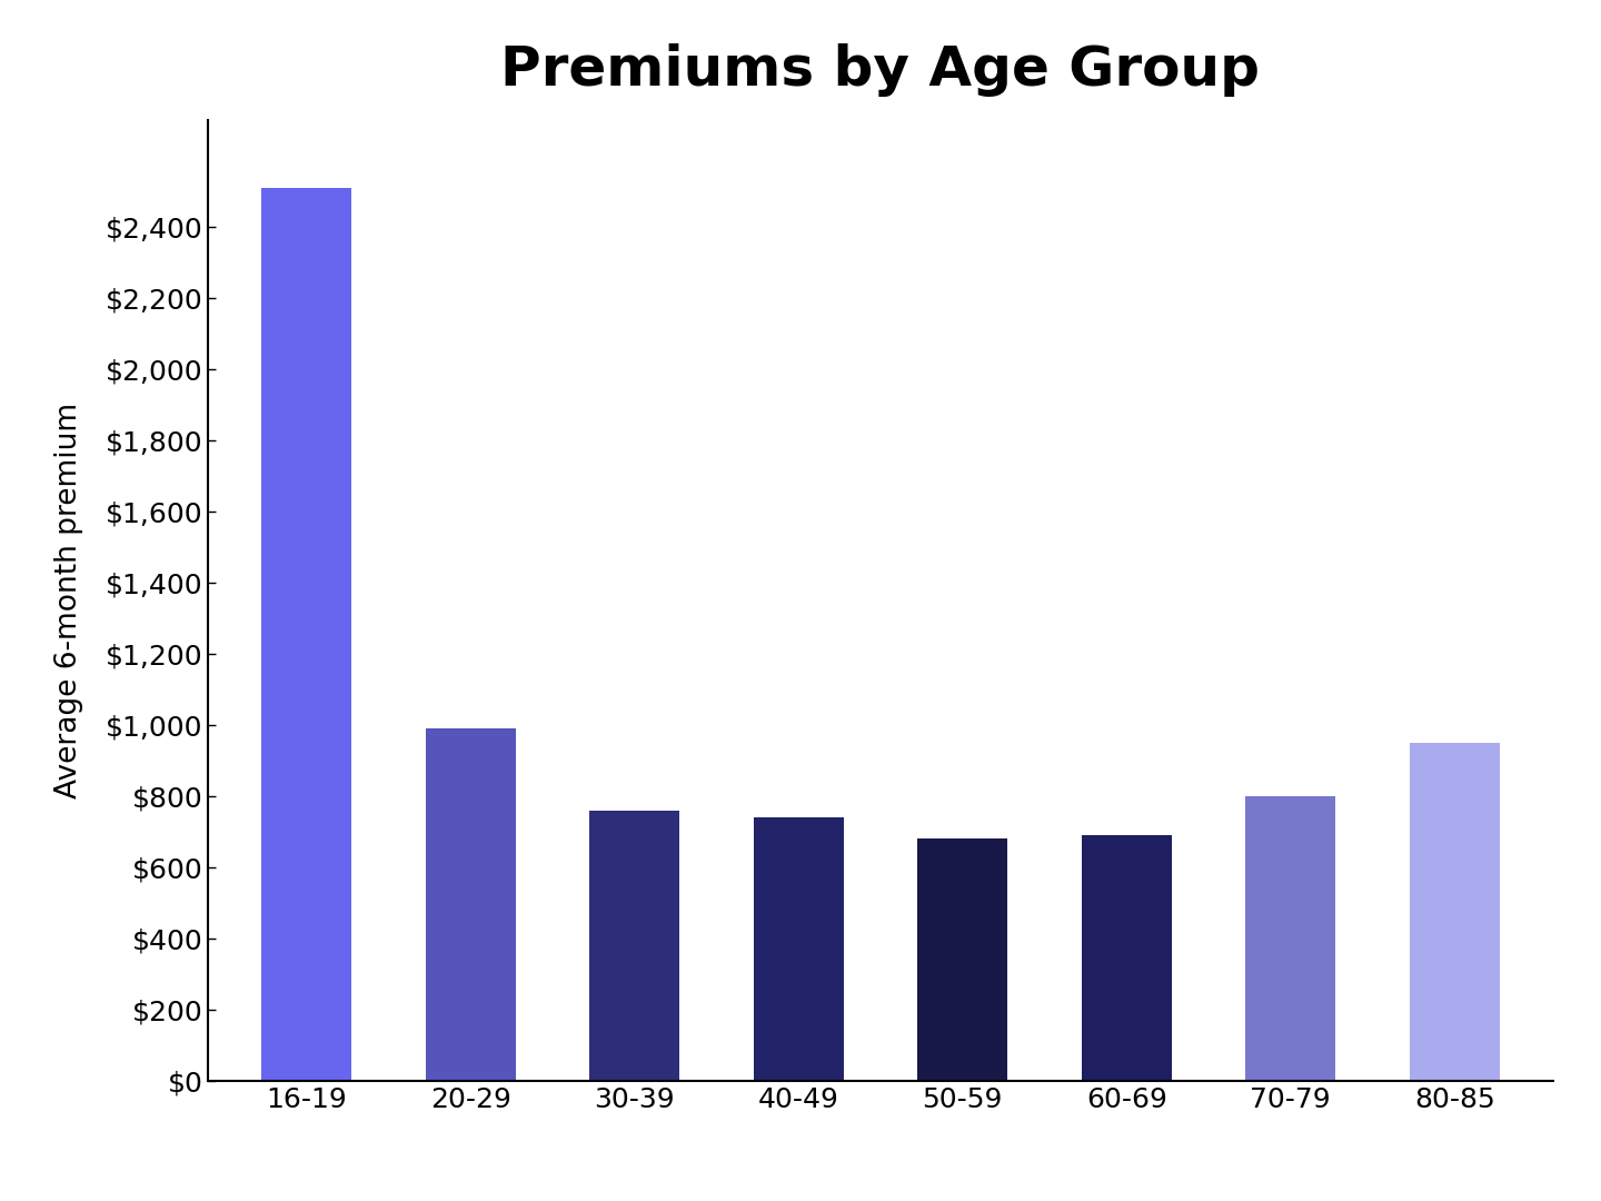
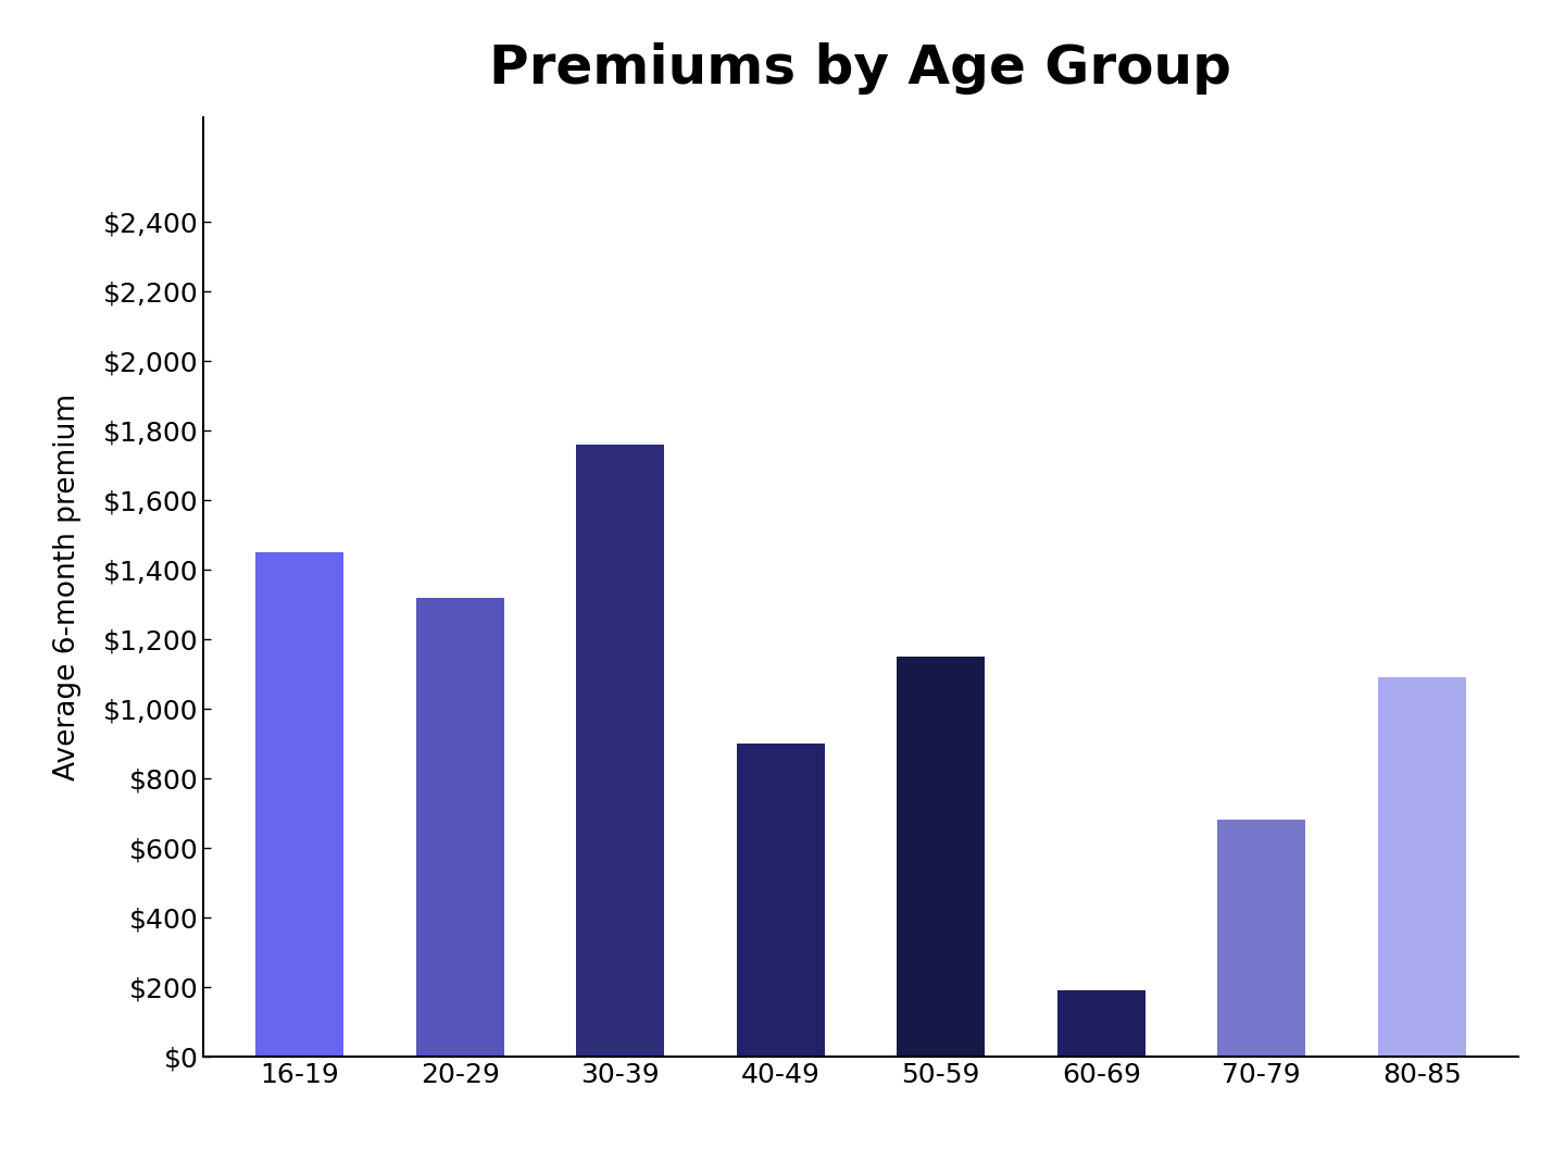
16-19: $2,510 -> $1,450
20-29: $990 -> $1,320
30-39: $760 -> $1,760
40-49: $740 -> $900
50-59: $680 -> $1,150
60-69: $690 -> $190
70-79: $800 -> $680
80-85: $950 -> $1,090
